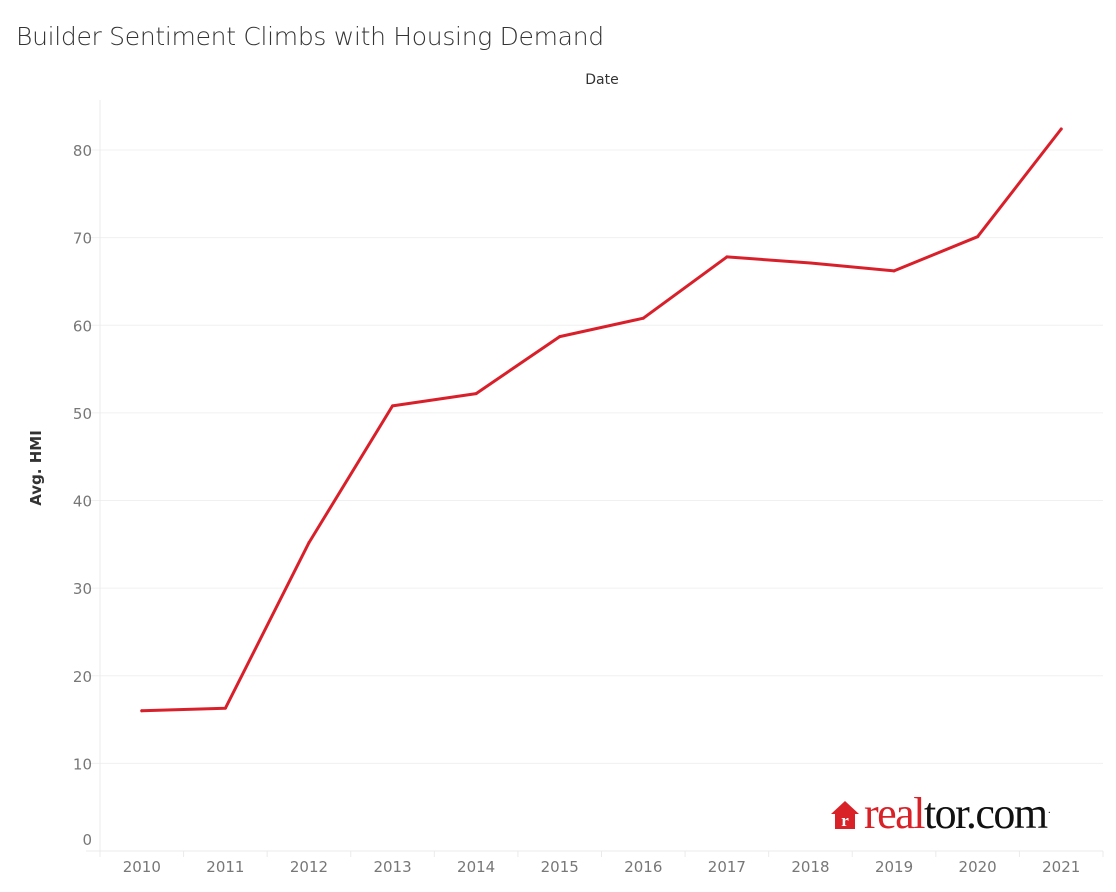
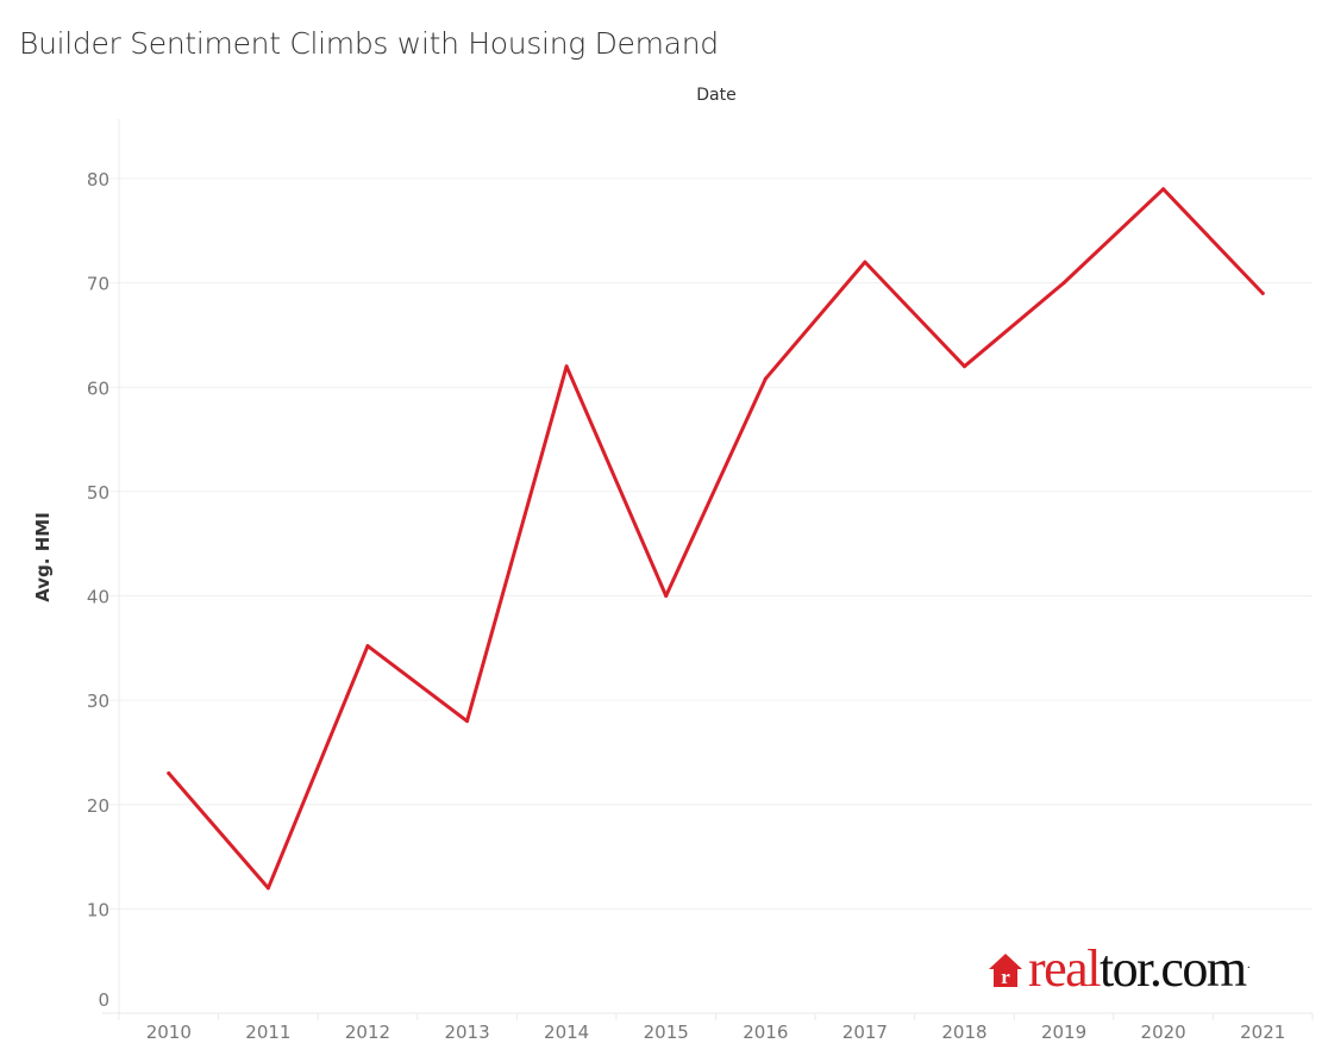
2010: 16 -> 23
2011: 16 -> 12
2013: 51 -> 28
2014: 52 -> 62
2015: 59 -> 40
2017: 68 -> 72
2018: 67 -> 62
2019: 66 -> 70
2020: 70 -> 79
2021: 82 -> 69
